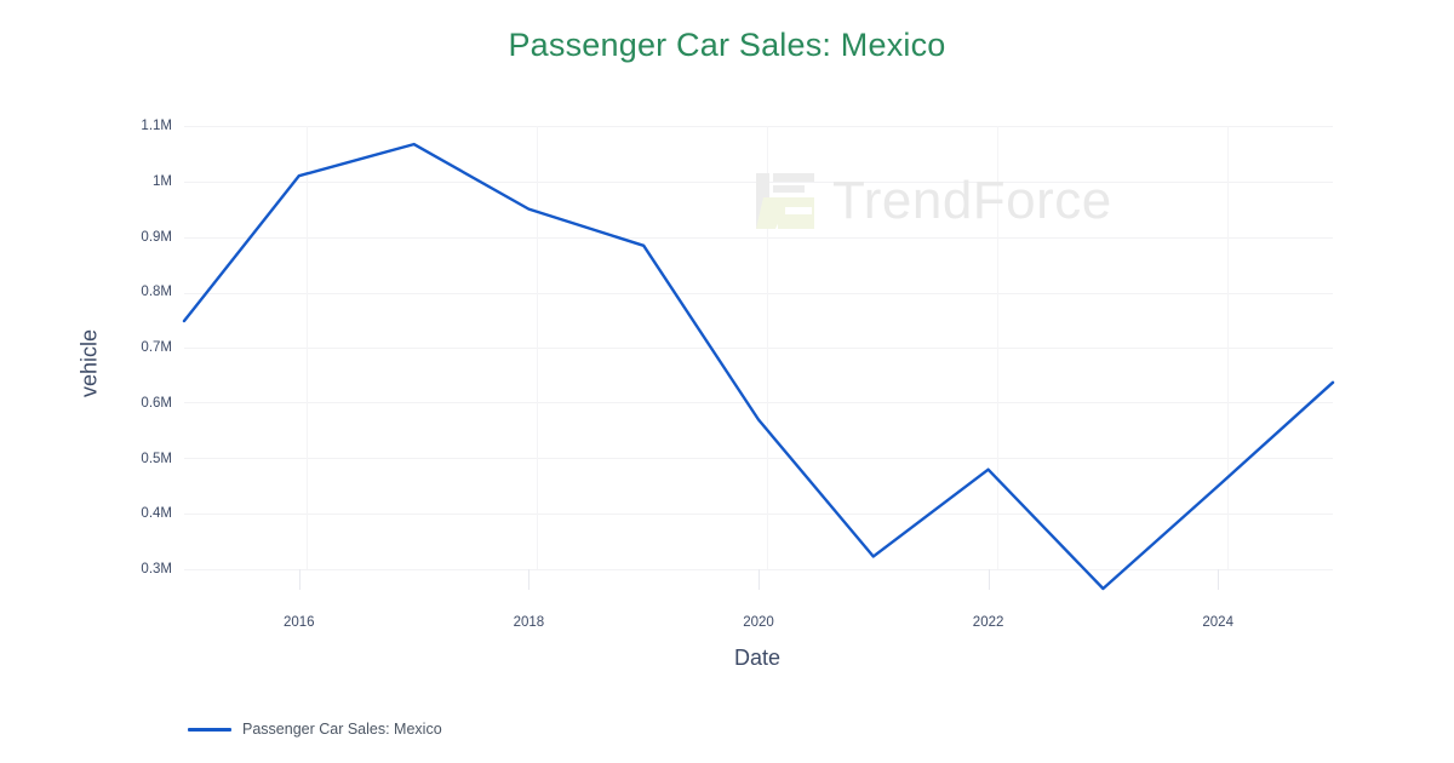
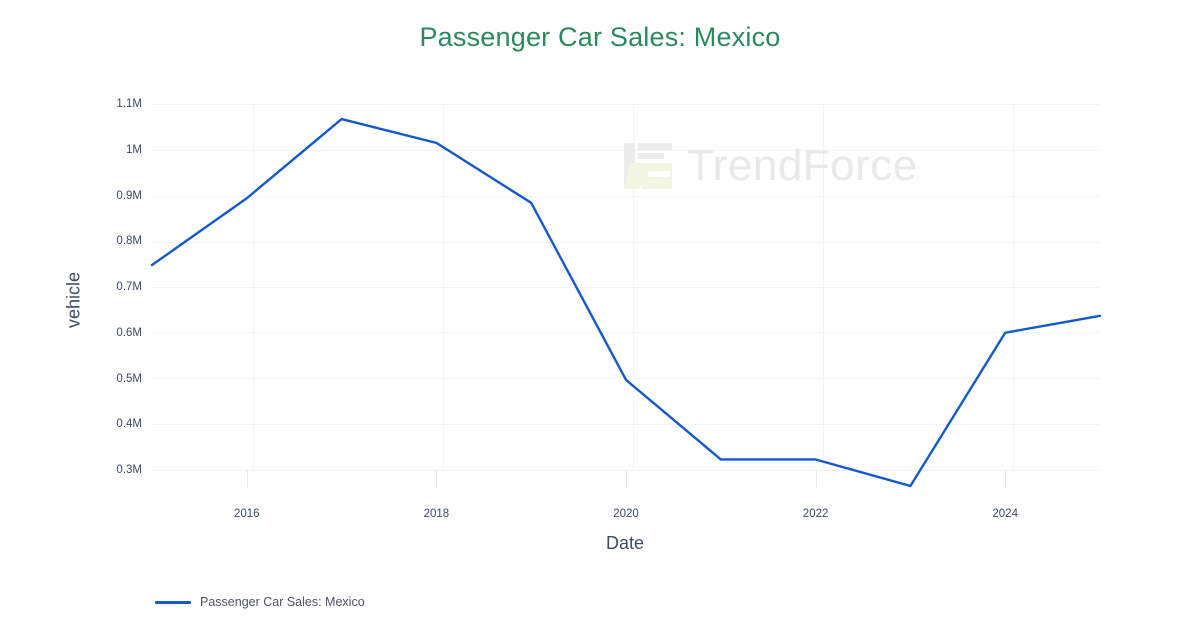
2016: 1.01M -> 0.89M
2018: 0.95M -> 1.02M
2020: 0.57M -> 0.50M
2022: 0.48M -> 0.32M
2024: 0.45M -> 0.60M
